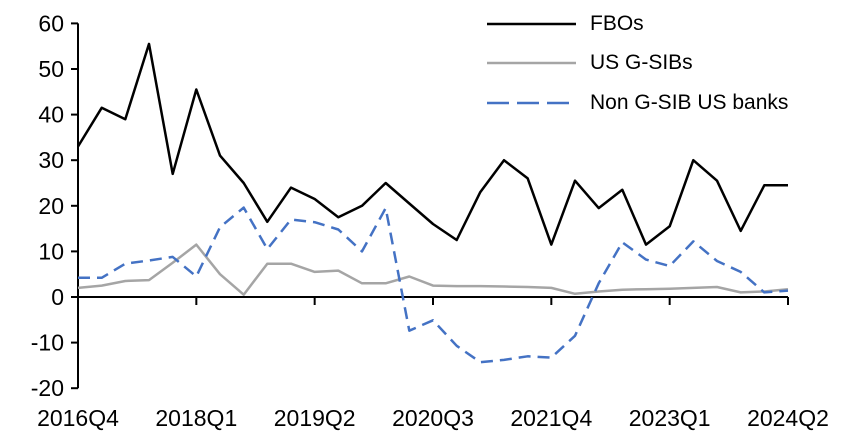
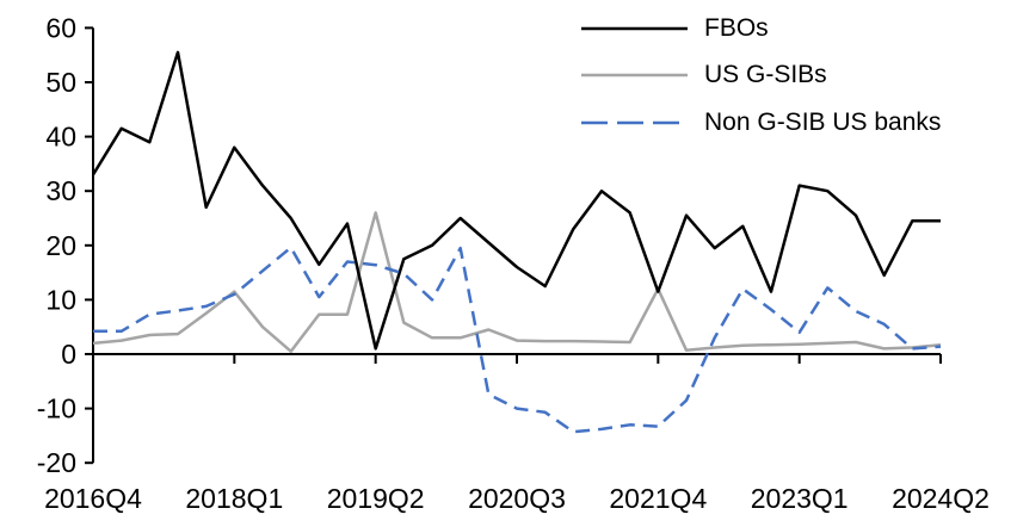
FBOs/2018Q1: 46 -> 38
Non G-SIB US banks/2018Q1: 4 -> 11
FBOs/2019Q2: 22 -> 1
US G-SIBs/2019Q2: 6 -> 26
Non G-SIB US banks/2020Q3: -5 -> -10
US G-SIBs/2021Q4: 2 -> 12
FBOs/2023Q1: 16 -> 31
Non G-SIB US banks/2023Q1: 7 -> 4
